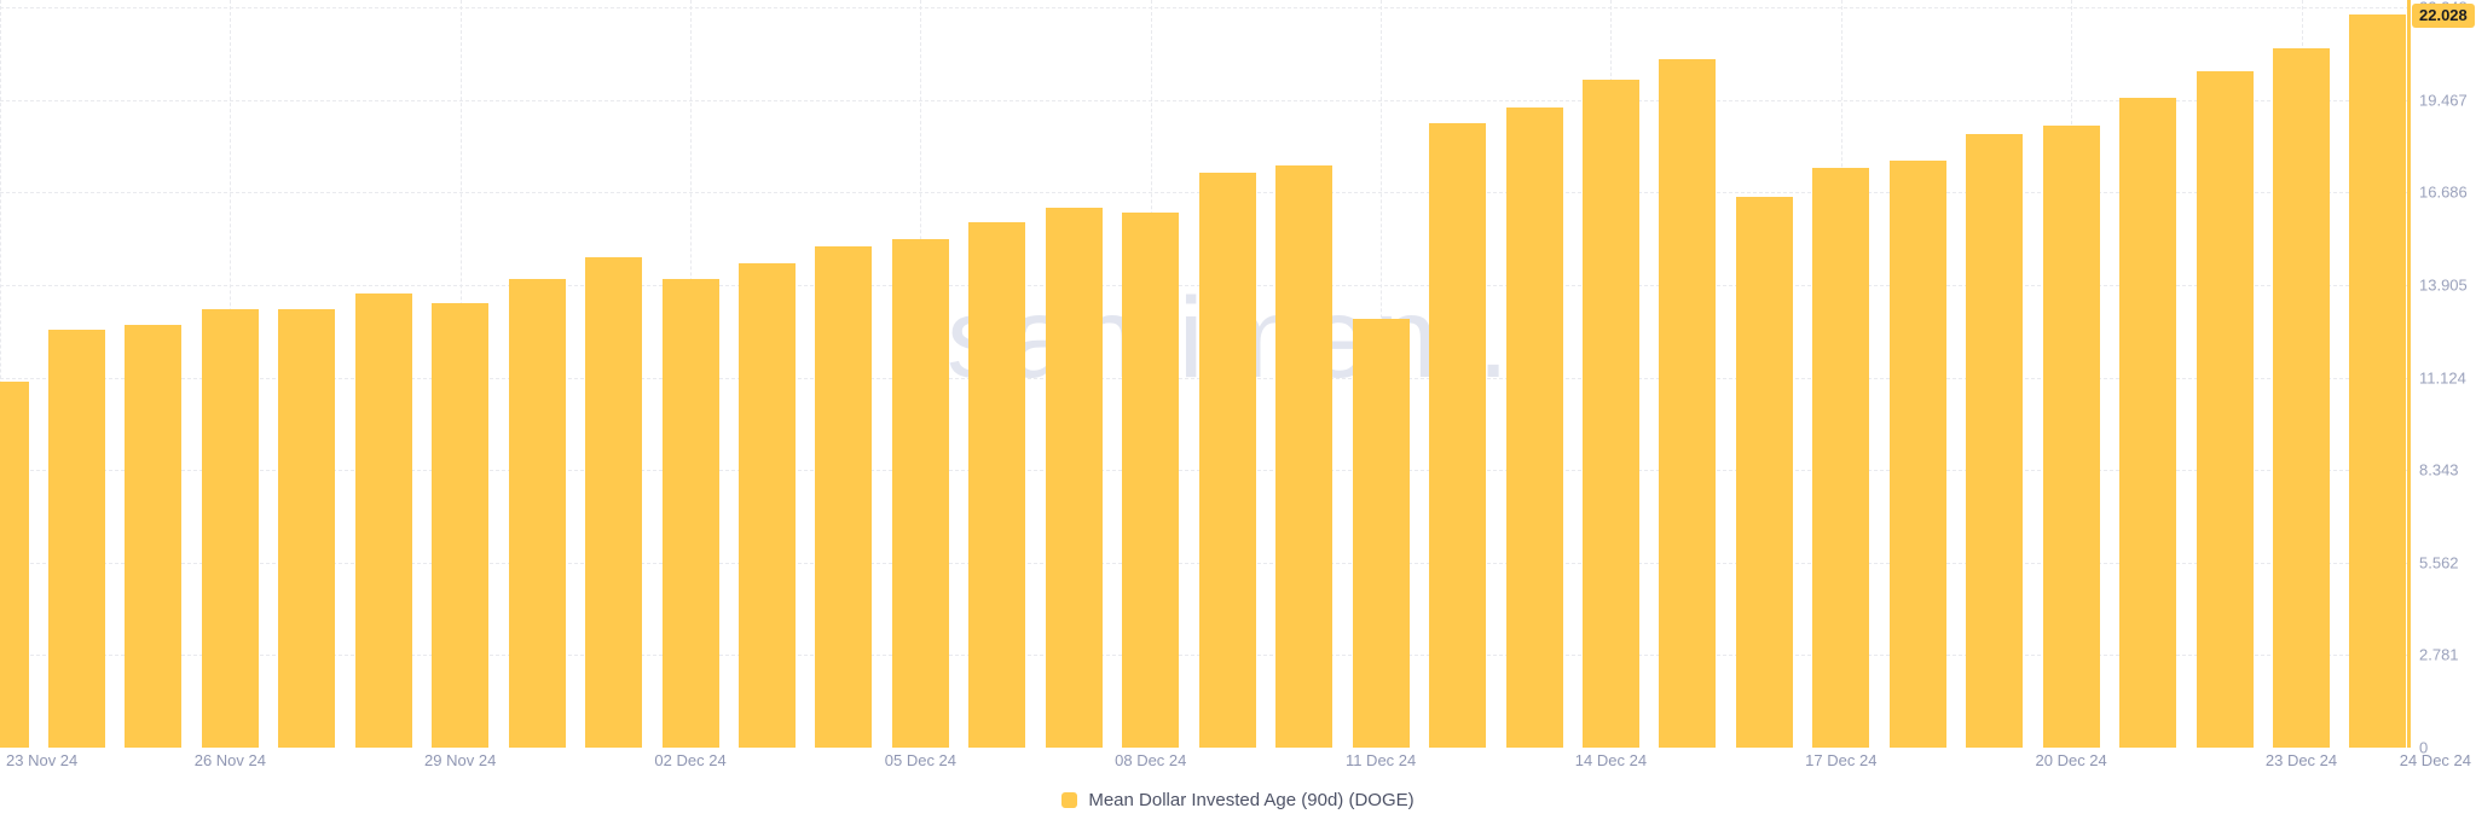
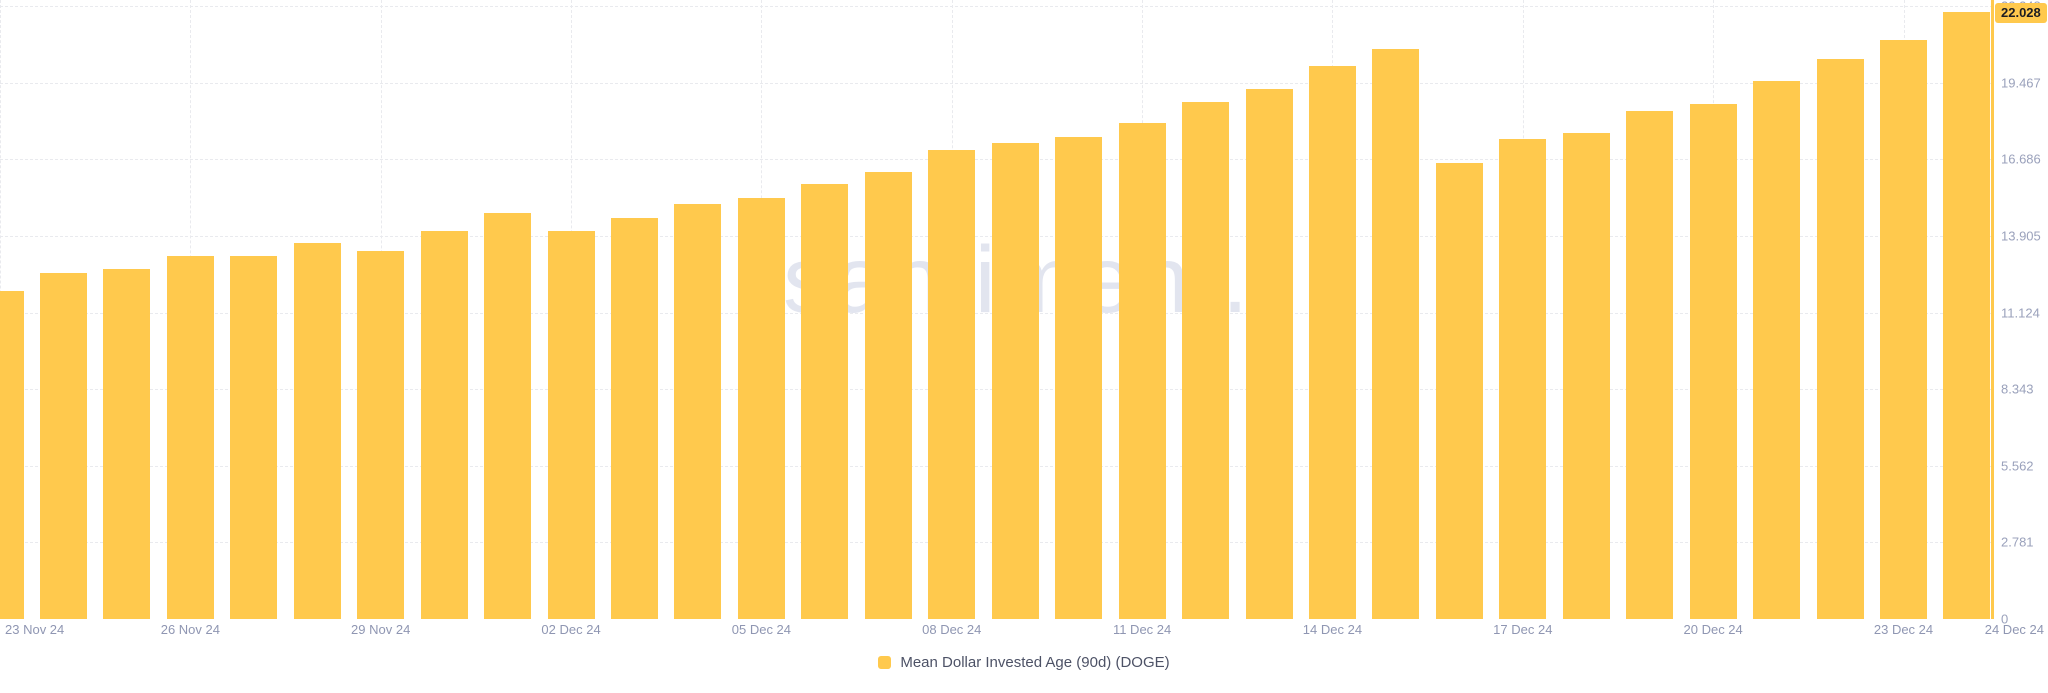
23 Nov 24: 11.0 -> 11.9
08 Dec 24: 16.1 -> 17.0
11 Dec 24: 12.9 -> 18.0
